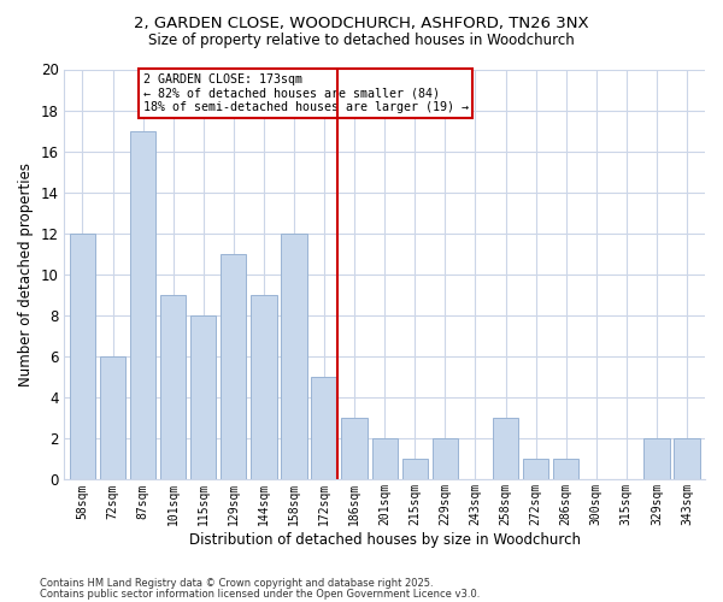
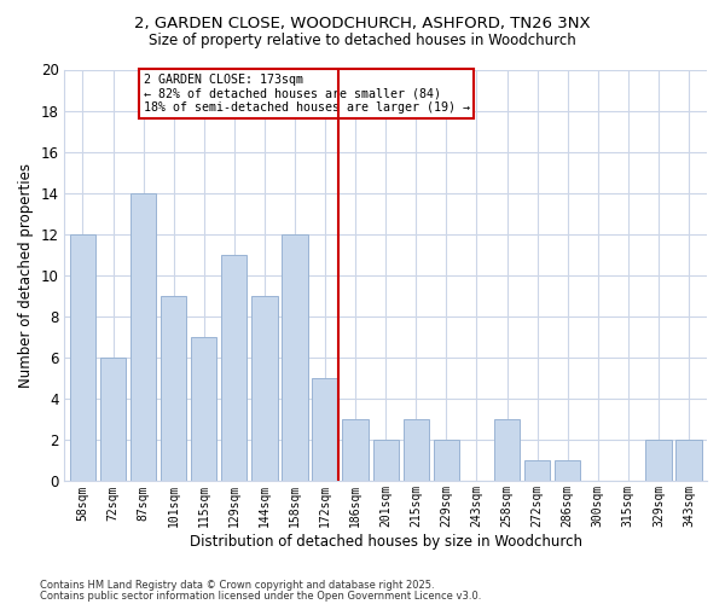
87sqm: 17 -> 14
115sqm: 8 -> 7
215sqm: 1 -> 3
